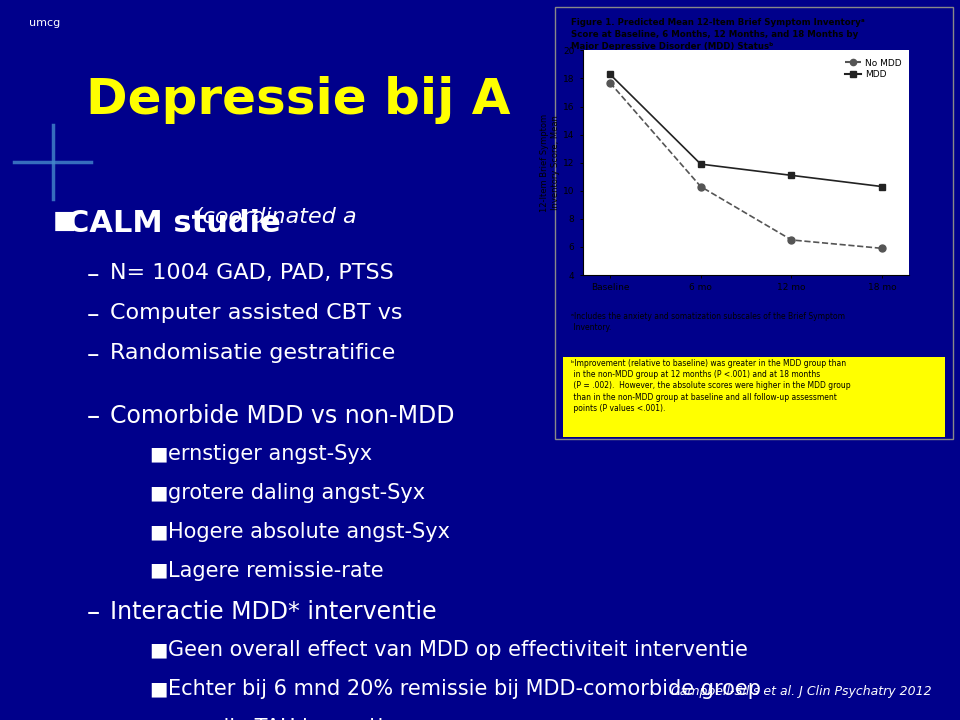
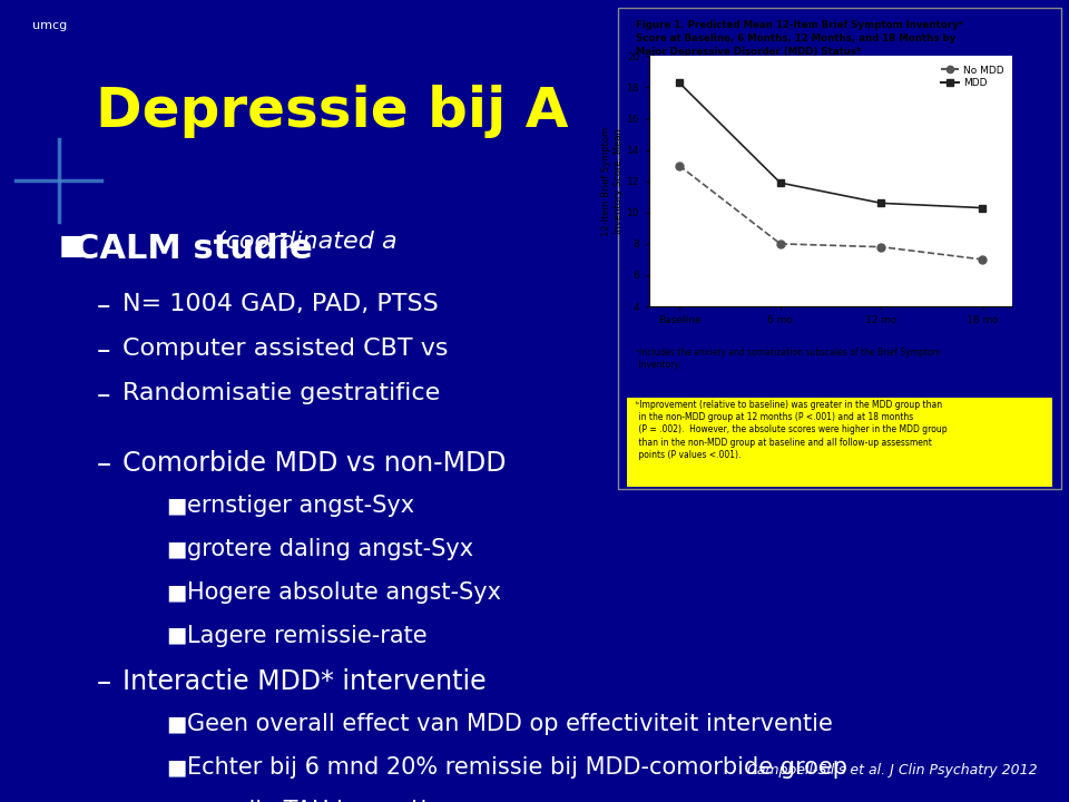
No MDD/Baseline: 17.7 -> 13.0
No MDD/6 mo: 10.3 -> 8.0
No MDD/12 mo: 6.5 -> 7.8
MDD/12 mo: 11.1 -> 10.6
No MDD/18 mo: 5.9 -> 7.0
